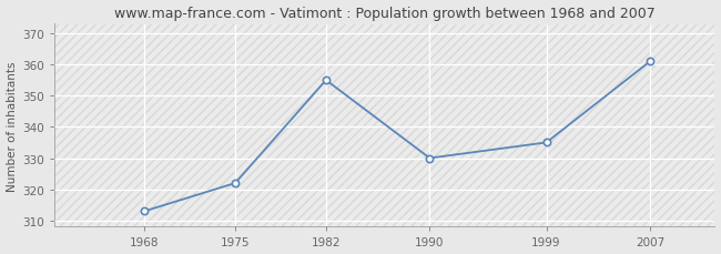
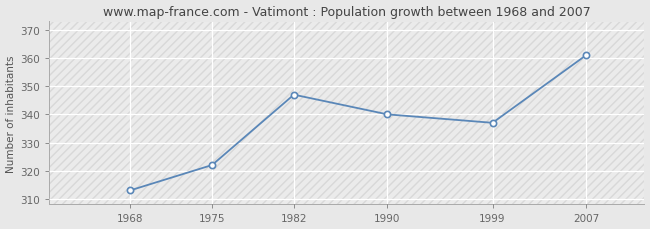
1982: 355 -> 347
1990: 330 -> 340
1999: 335 -> 337
